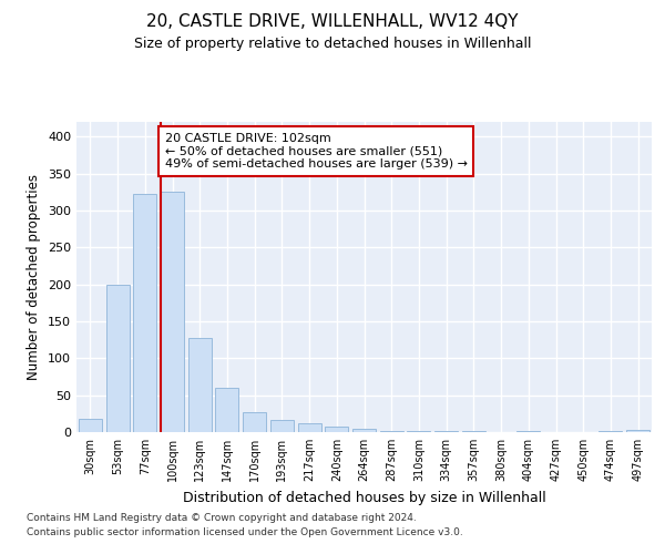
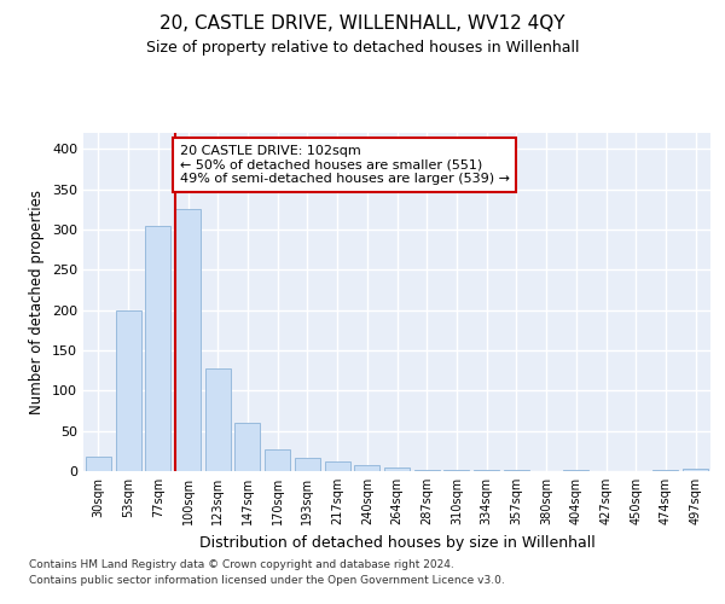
77sqm: 322 -> 304
